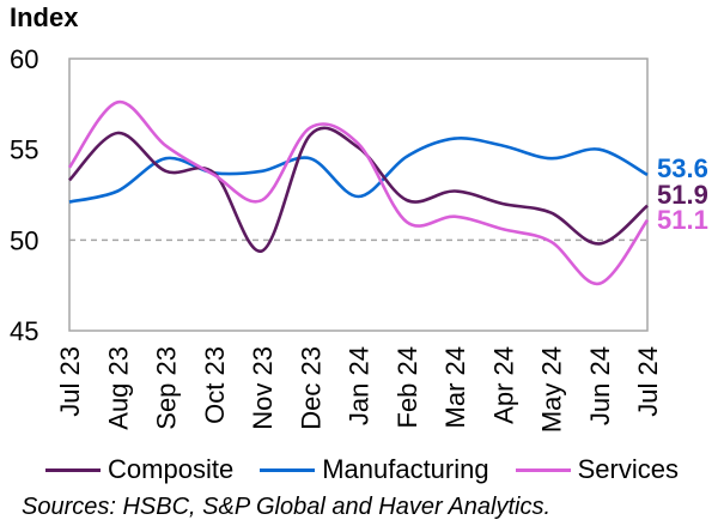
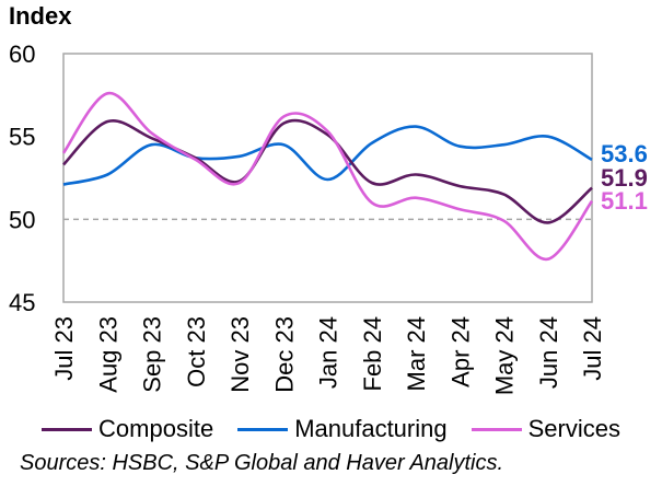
Composite/Sep 23: 53.8 -> 54.9
Composite/Nov 23: 49.4 -> 52.3
Manufacturing/Apr 24: 55.2 -> 54.4
